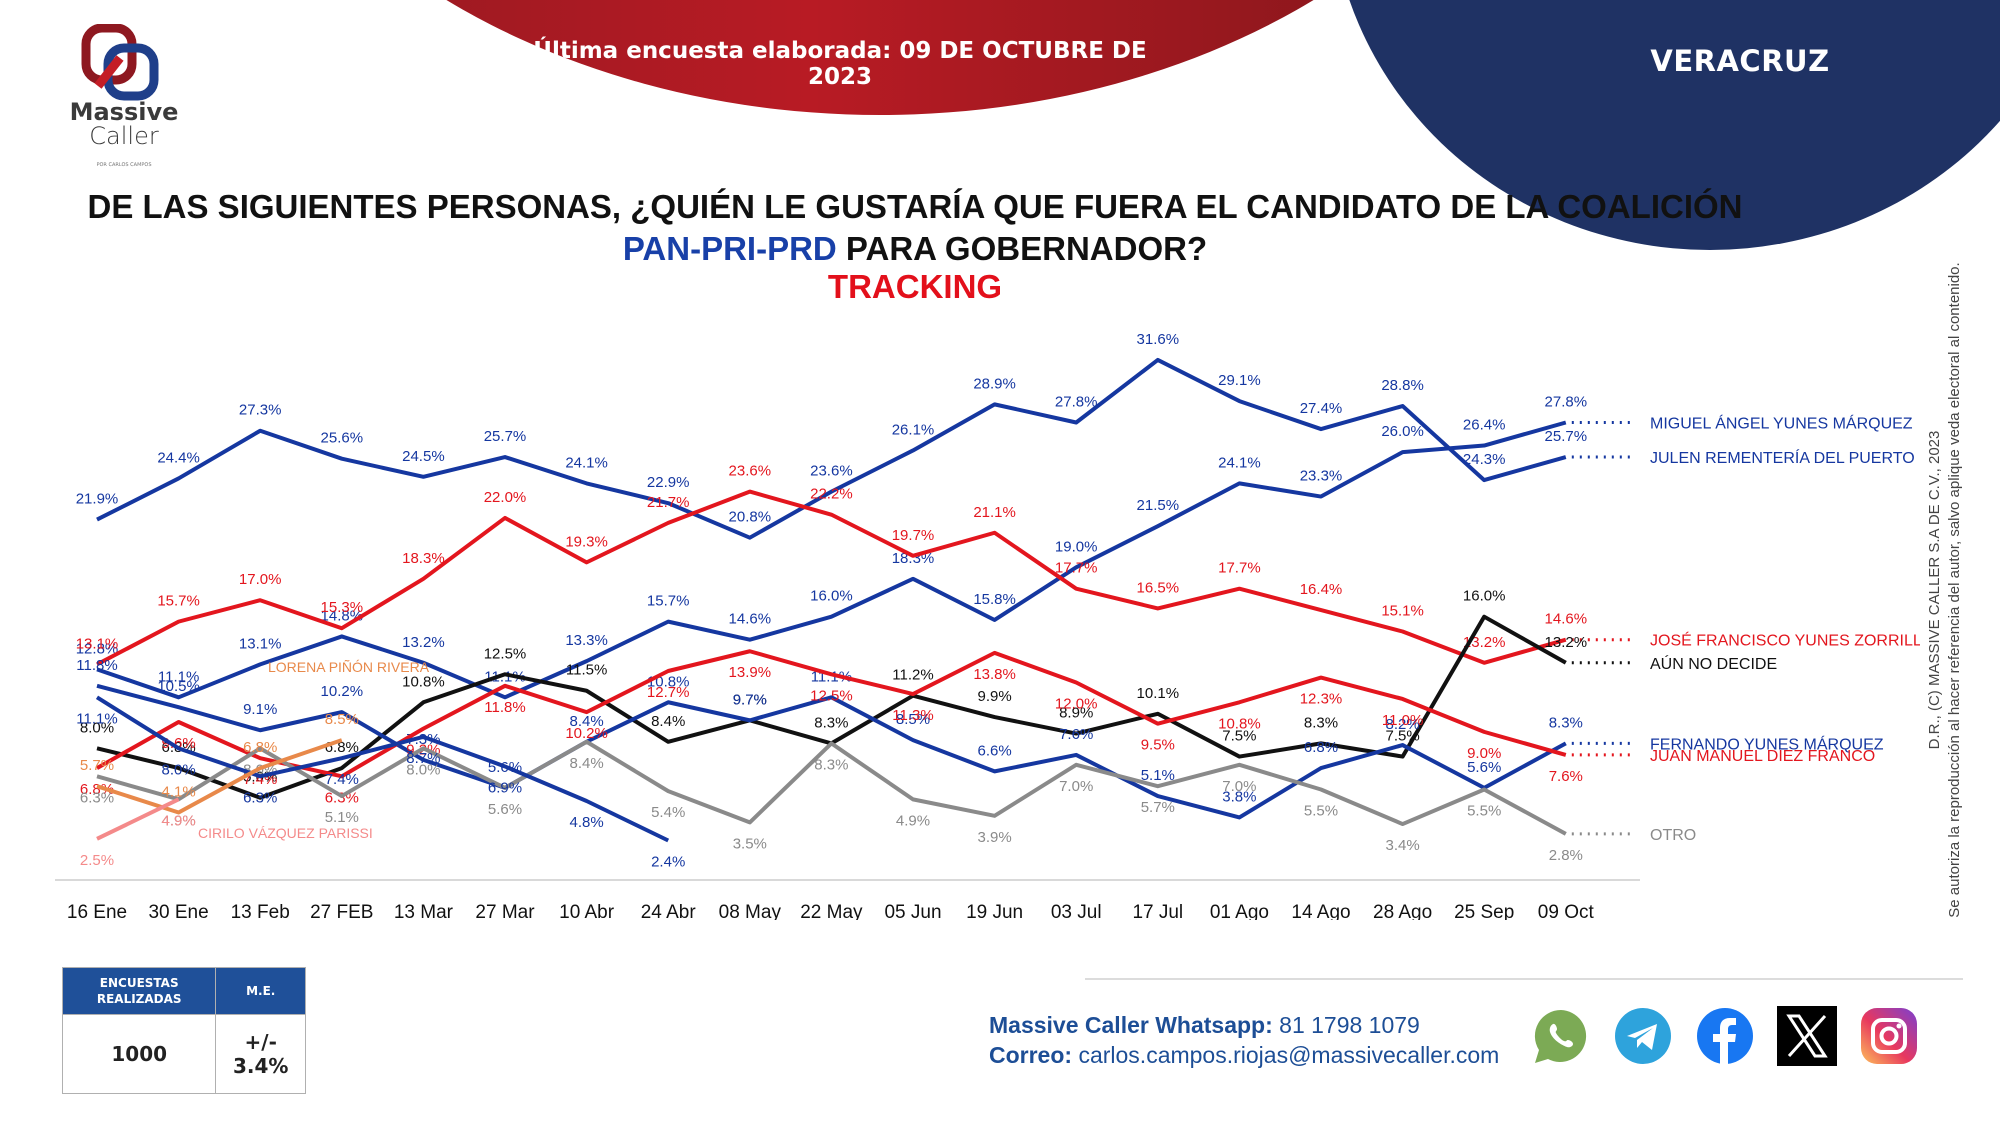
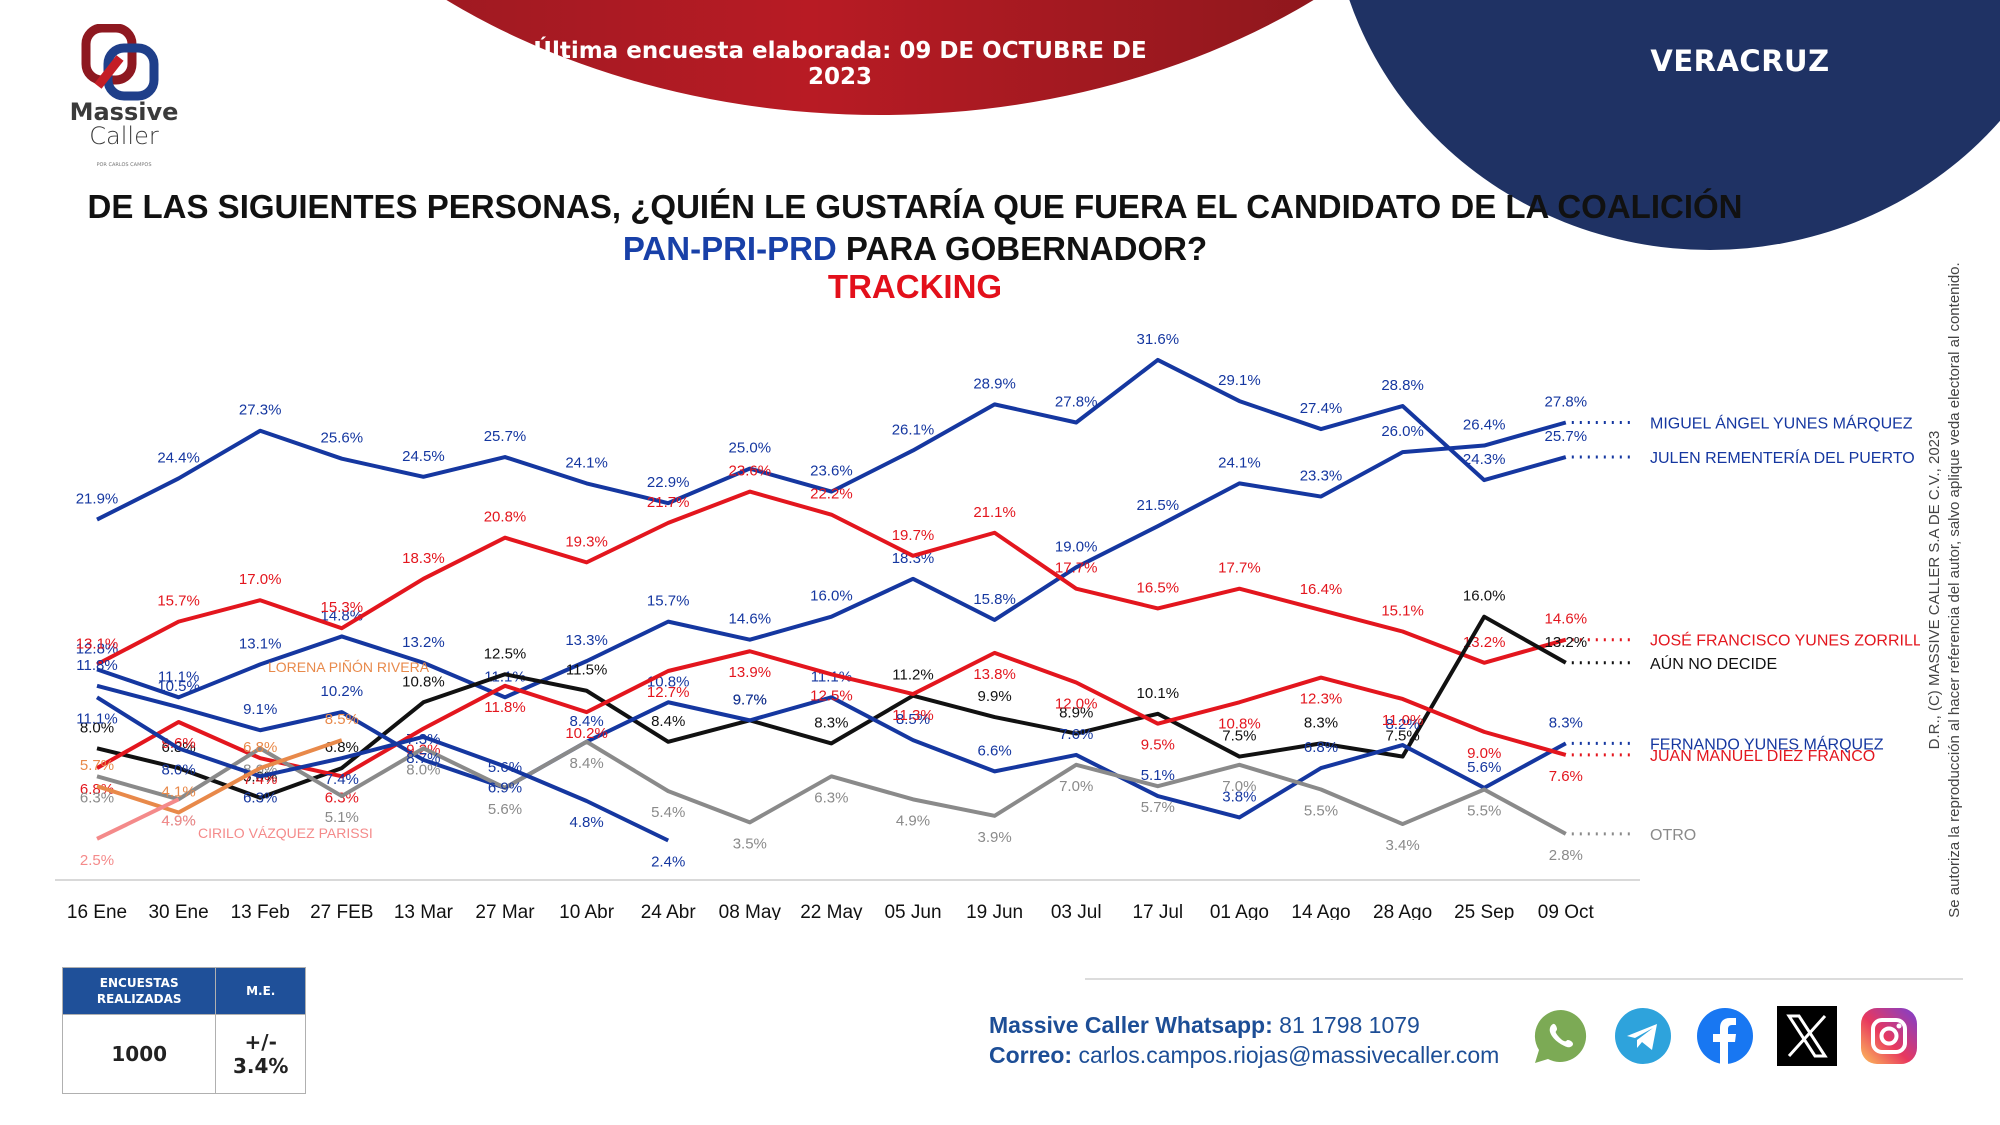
JOSÉ FRANCISCO YUNES ZORRILLA/27 Mar: 22.0% -> 20.8%
JULEN REMENTERÍA DEL PUERTO/08 May: 20.8% -> 25.0%
OTRO/22 May: 8.3% -> 6.3%
